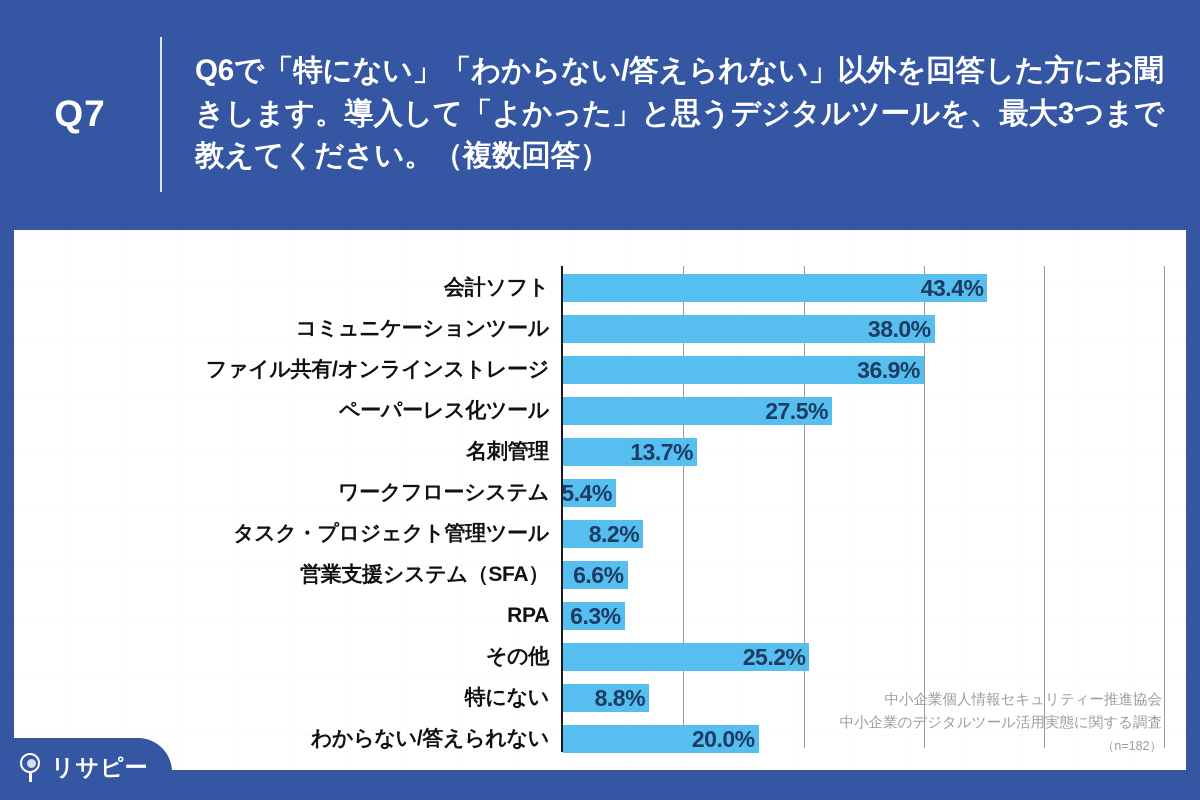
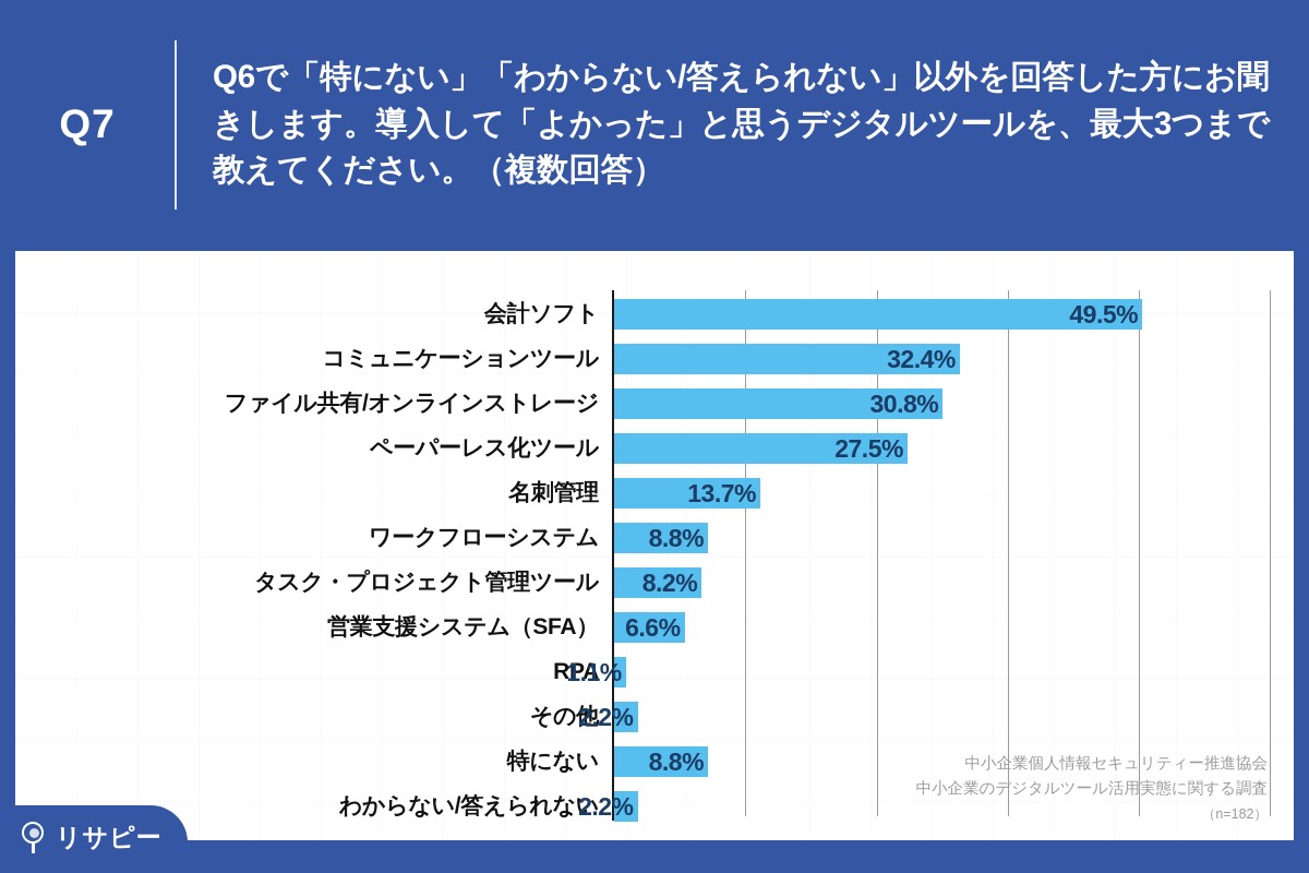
会計ソフト: 43.4% -> 49.5%
コミュニケーションツール: 38.0% -> 32.4%
ファイル共有/オンラインストレージ: 36.9% -> 30.8%
ワークフローシステム: 5.4% -> 8.8%
RPA: 6.3% -> 1.1%
その他: 25.2% -> 2.2%
わからない/答えられない: 20.0% -> 2.2%
